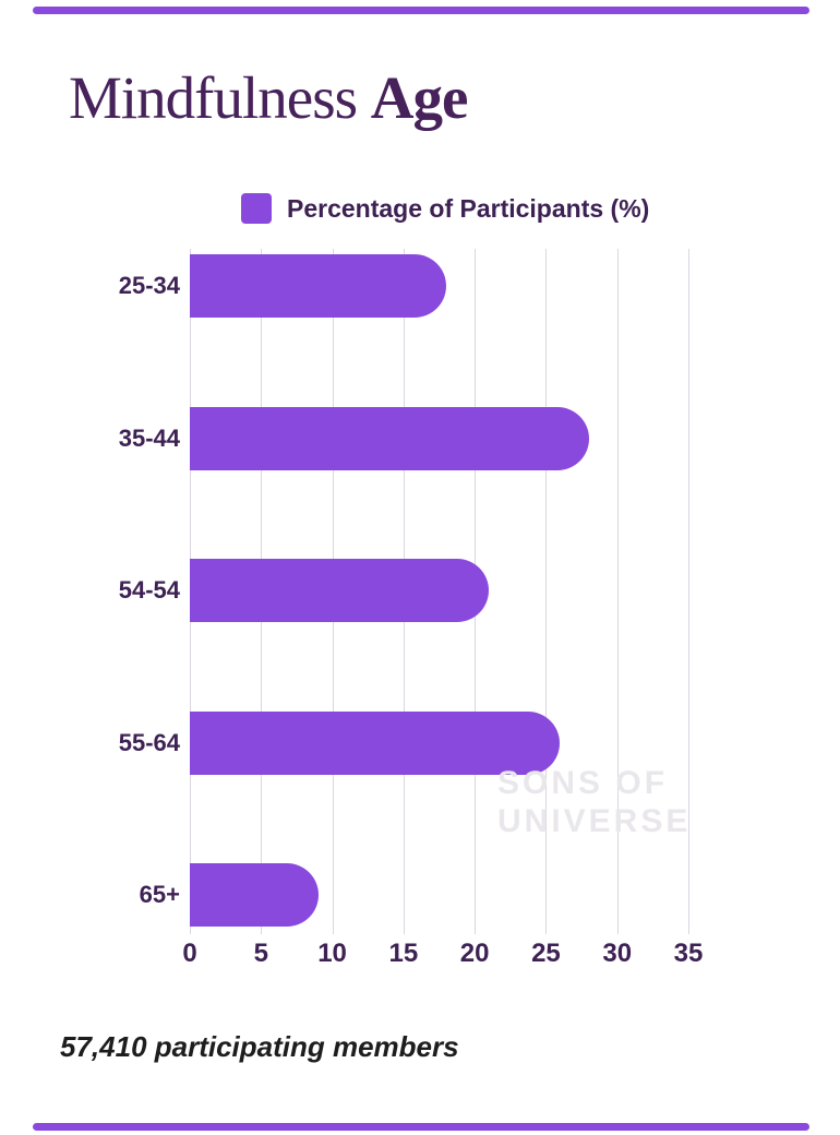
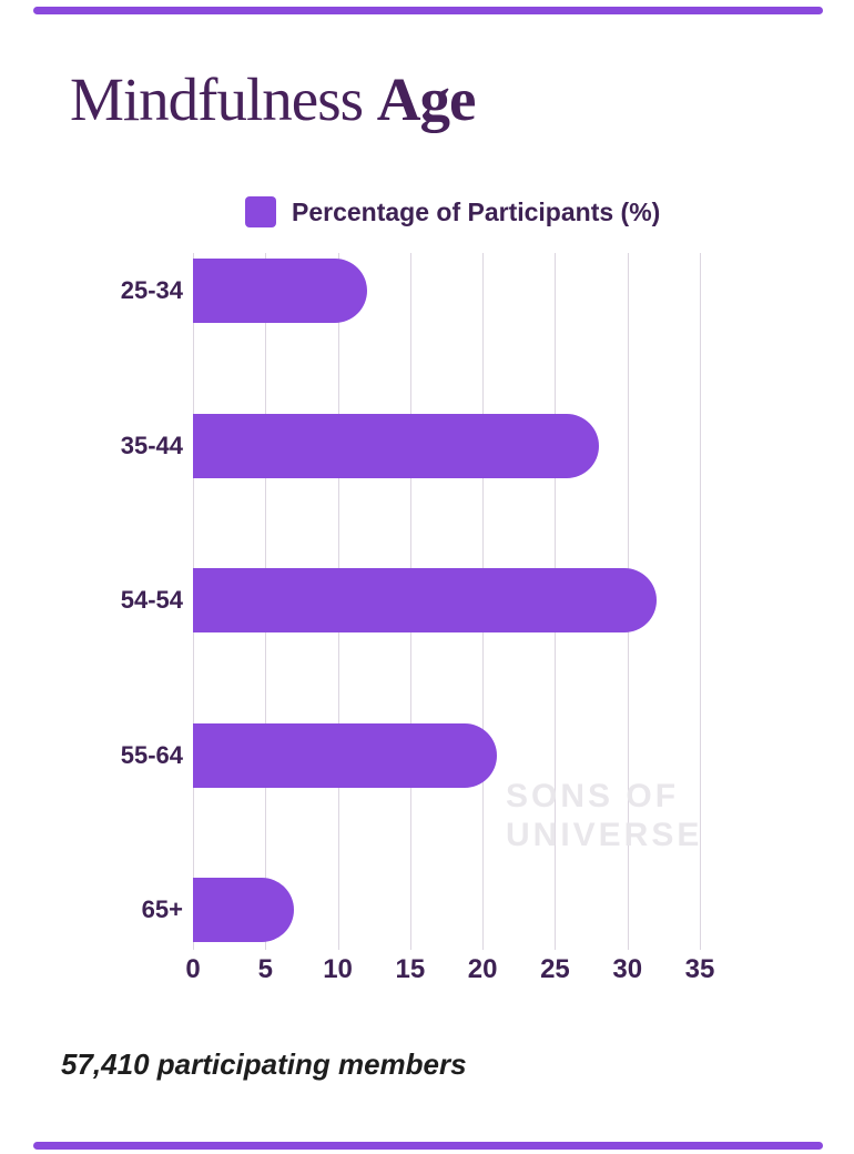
25-34: 18 -> 12
54-54: 21 -> 32
55-64: 26 -> 21
65+: 9 -> 7
